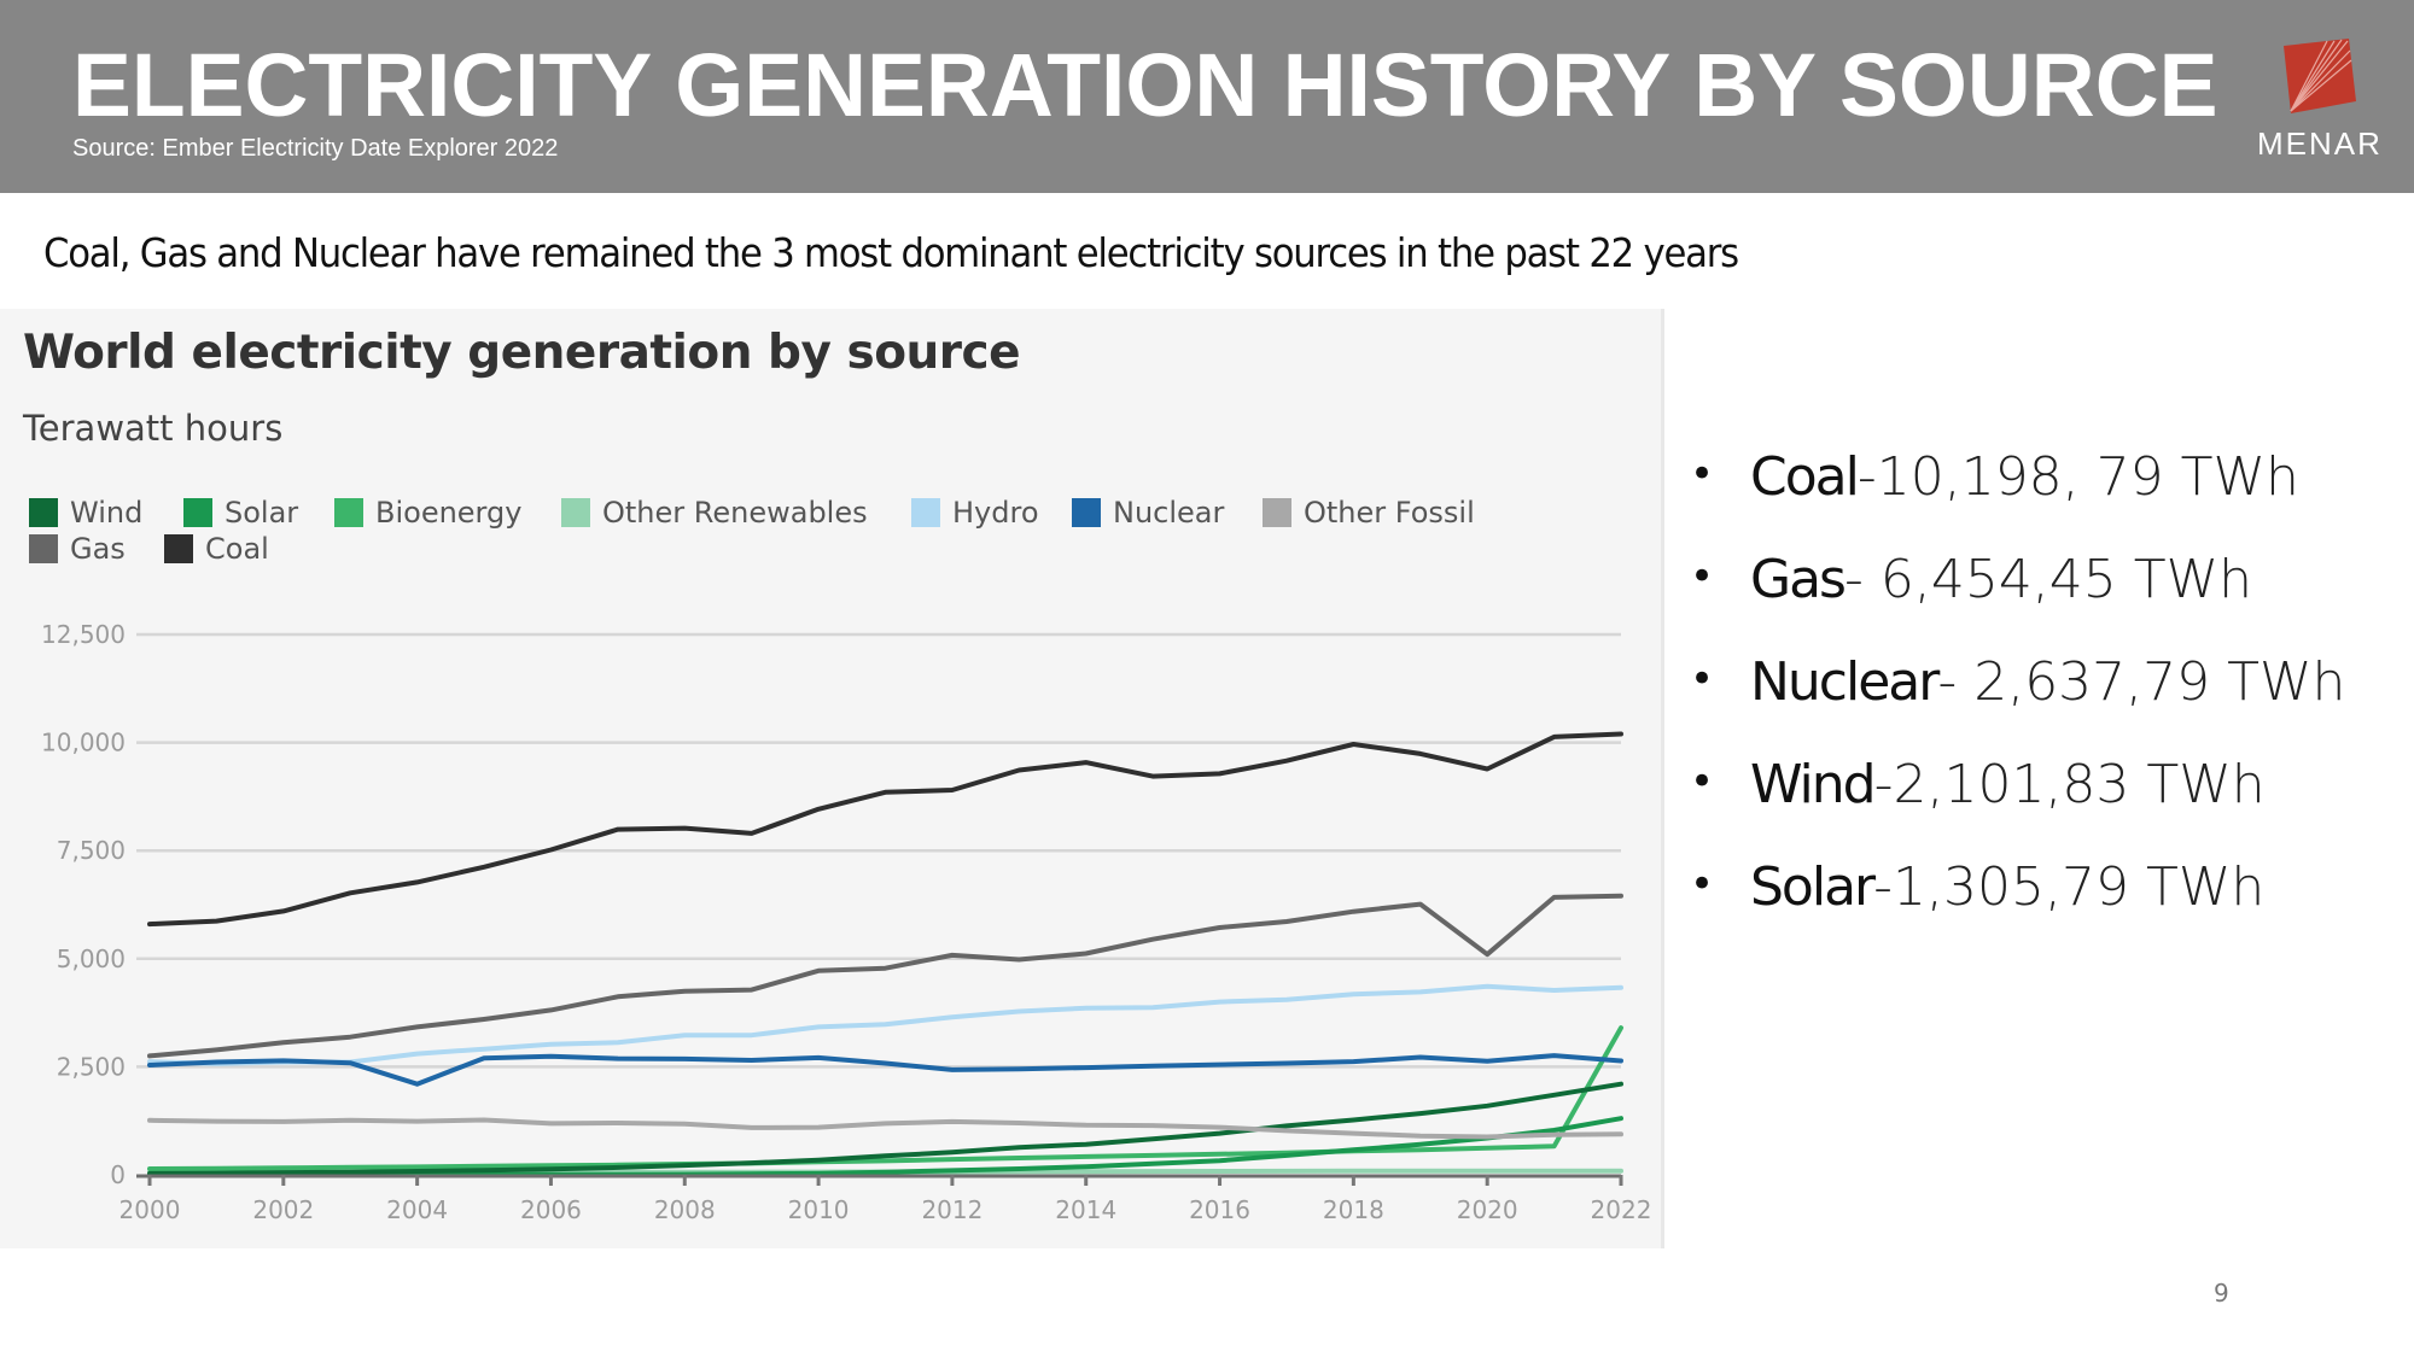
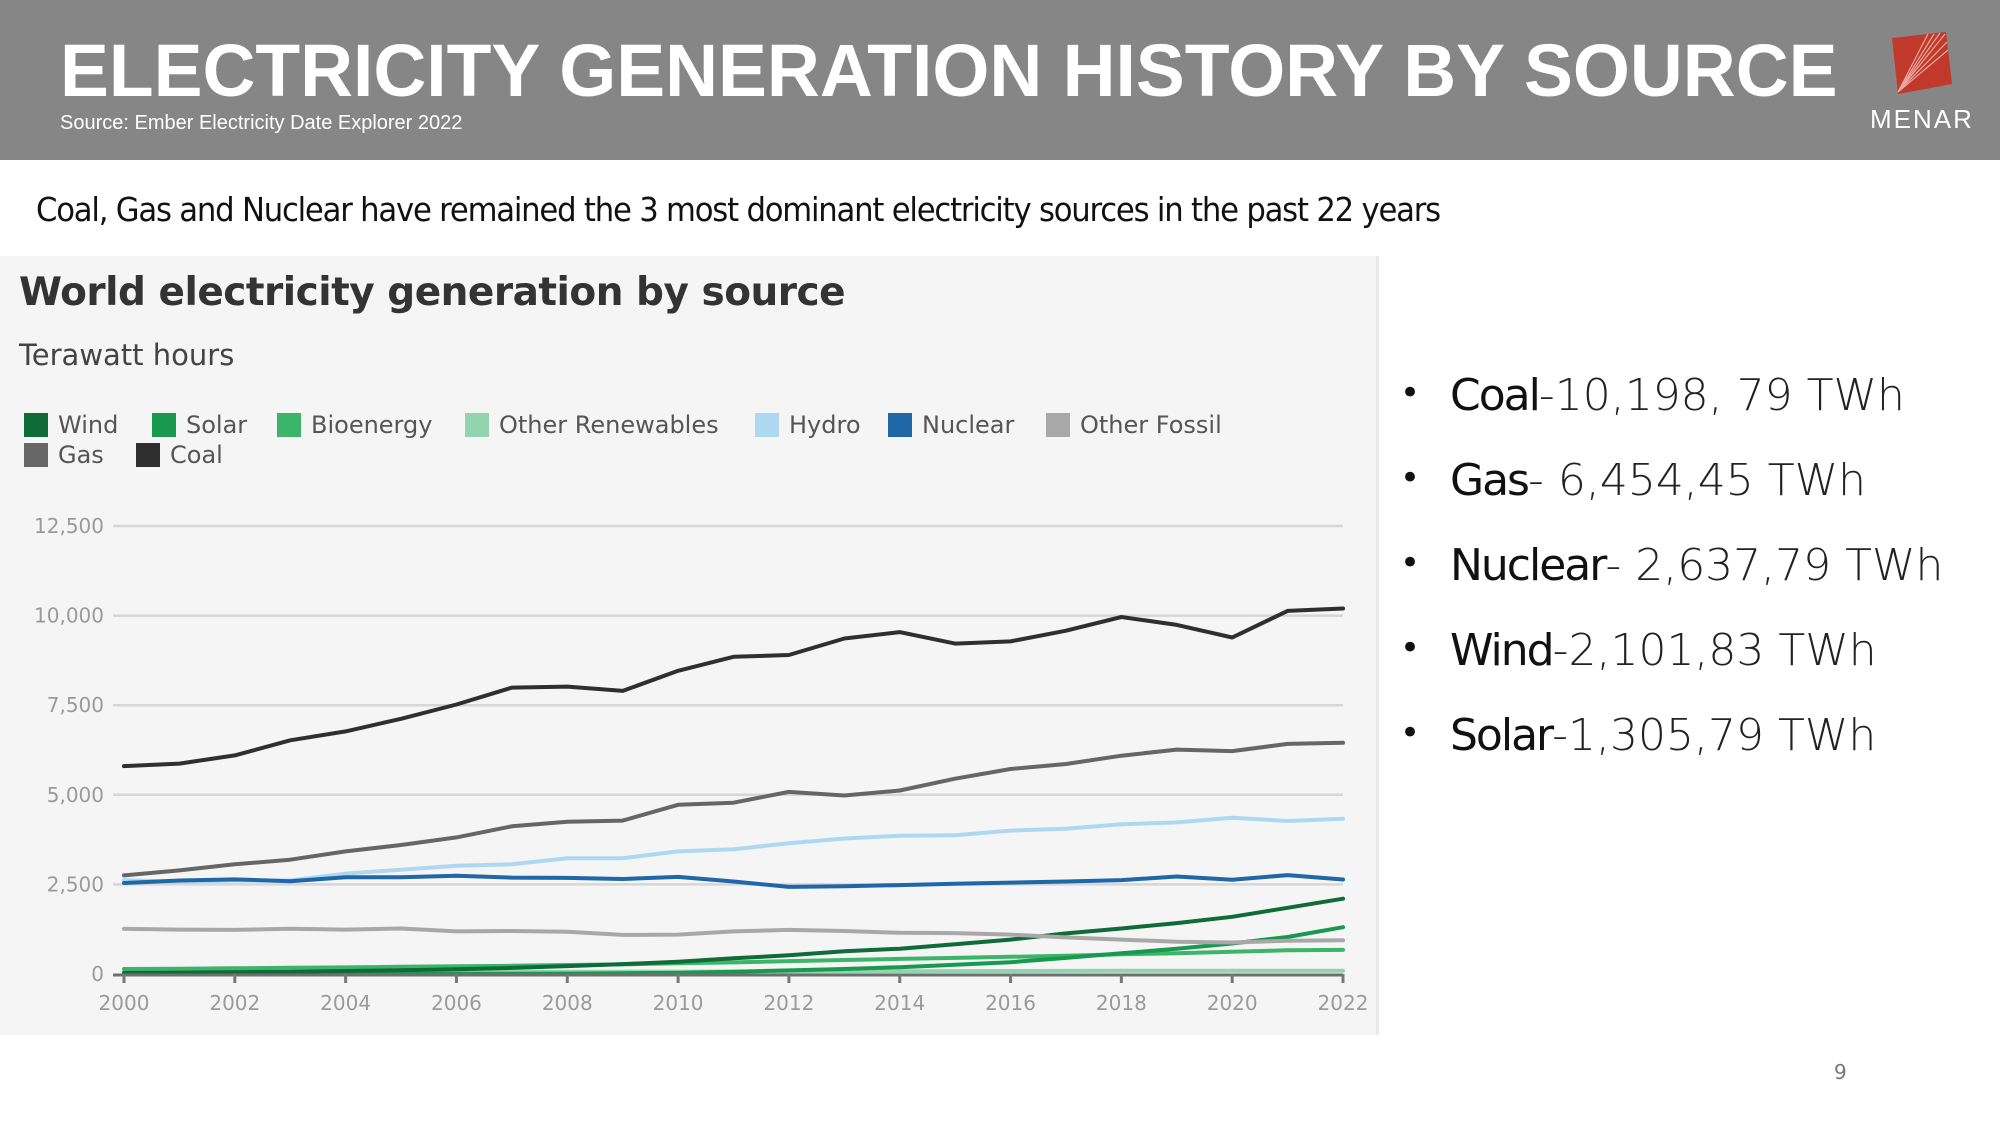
Nuclear/2004: 2100 -> 2700
Gas/2020: 5100 -> 6200
Bioenergy/2022: 3400 -> 700
